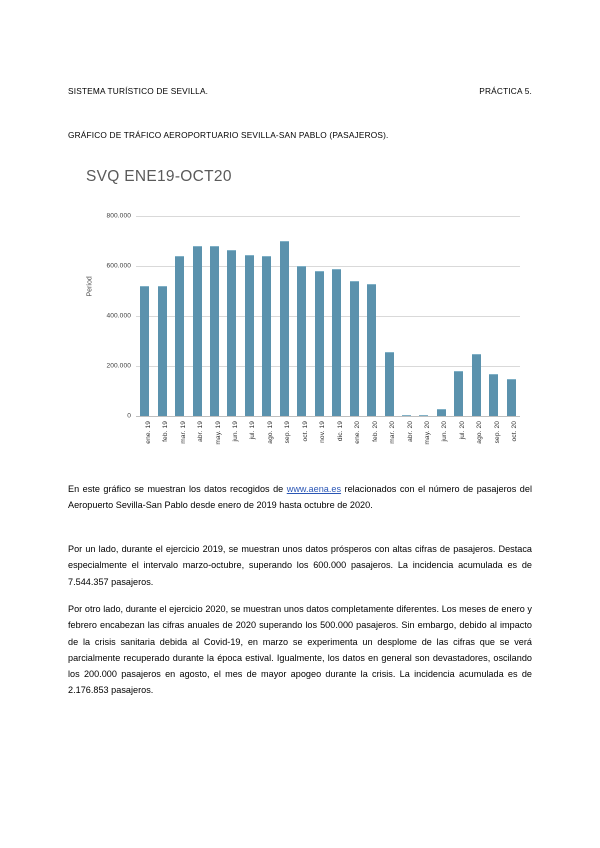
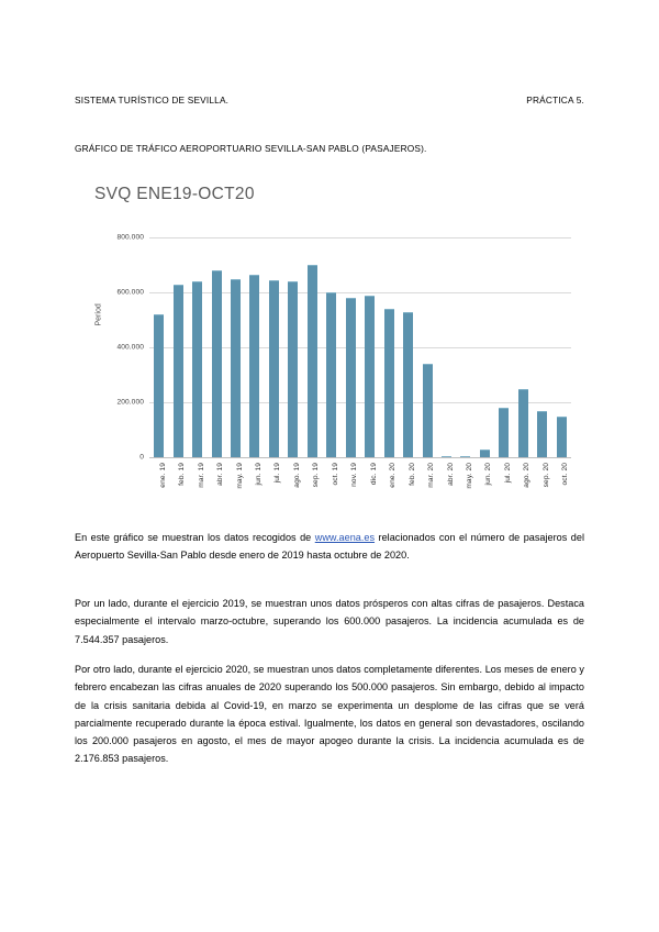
feb. 19: 520000 -> 630000
may. 19: 680000 -> 650000
mar. 20: 260000 -> 340000
